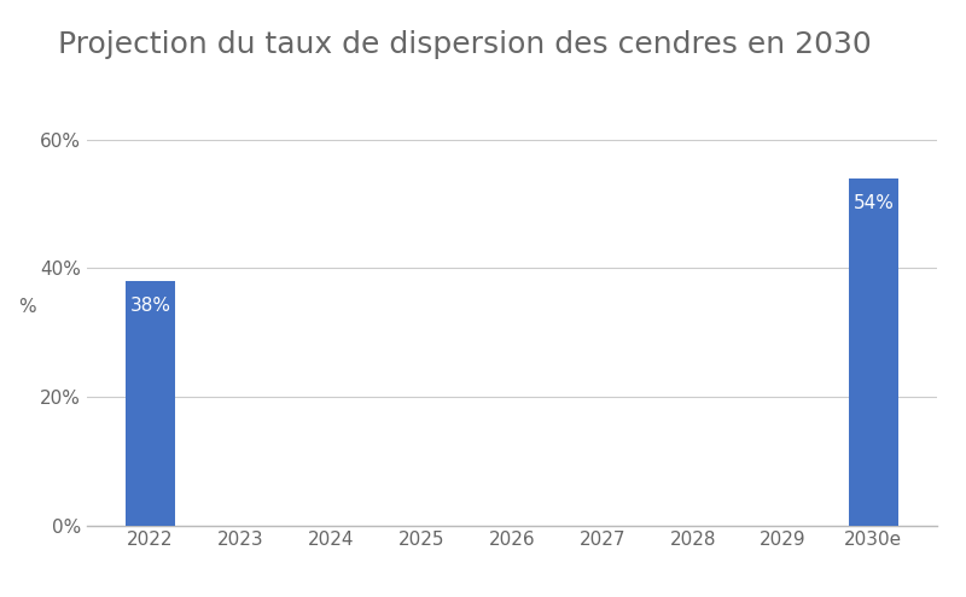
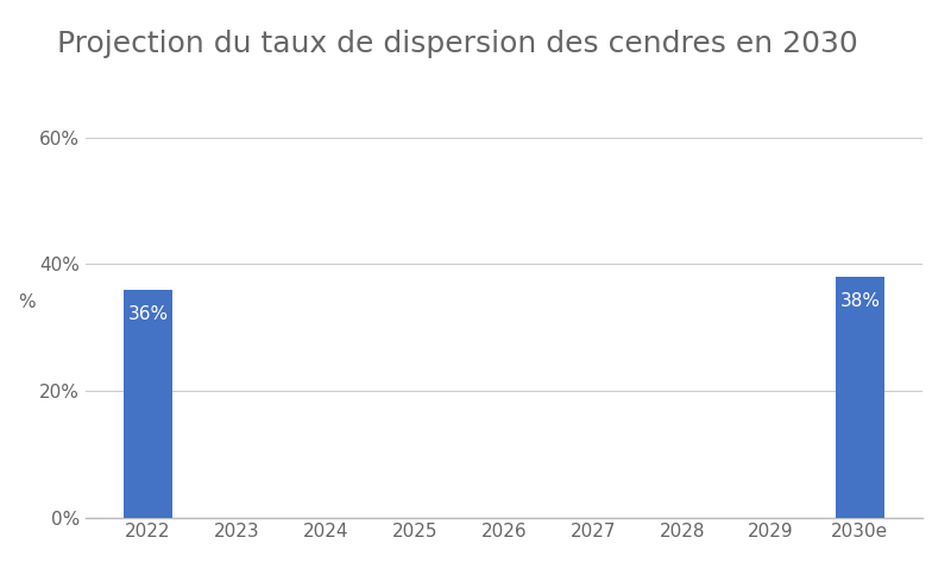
2022: 38% -> 36%
2030e: 54% -> 38%
